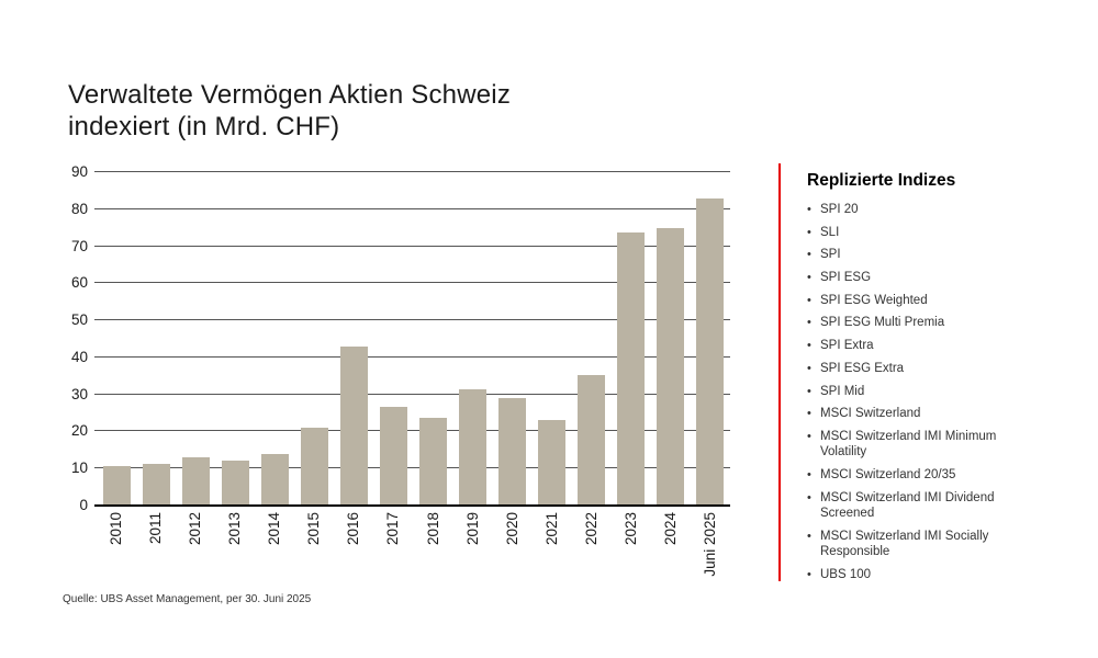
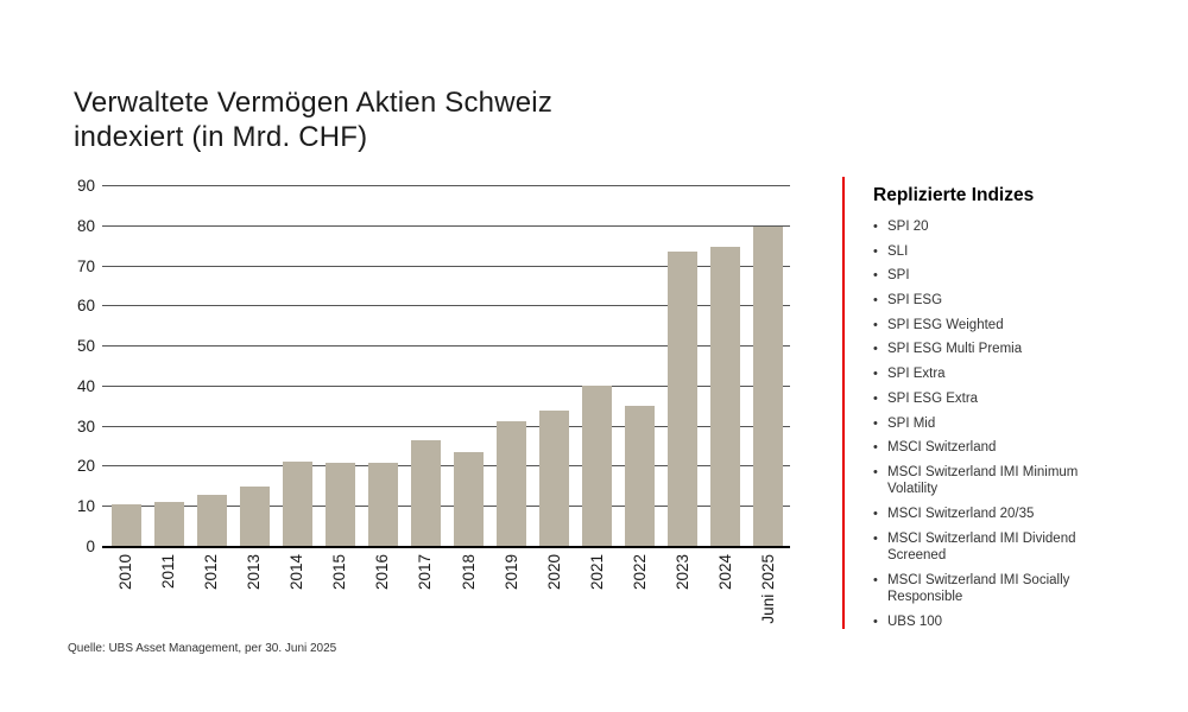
2013: 12 -> 15
2014: 14 -> 21
2016: 43 -> 21
2020: 29 -> 34
2021: 23 -> 40
Juni 2025: 83 -> 80
